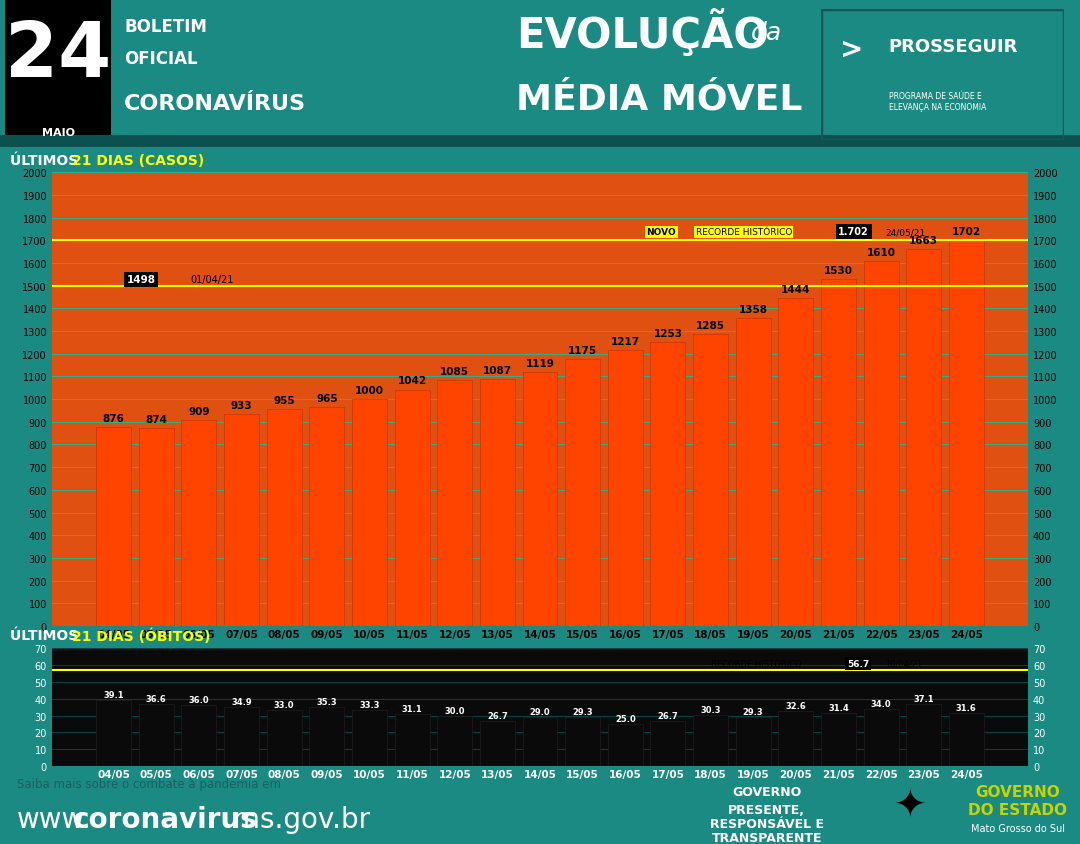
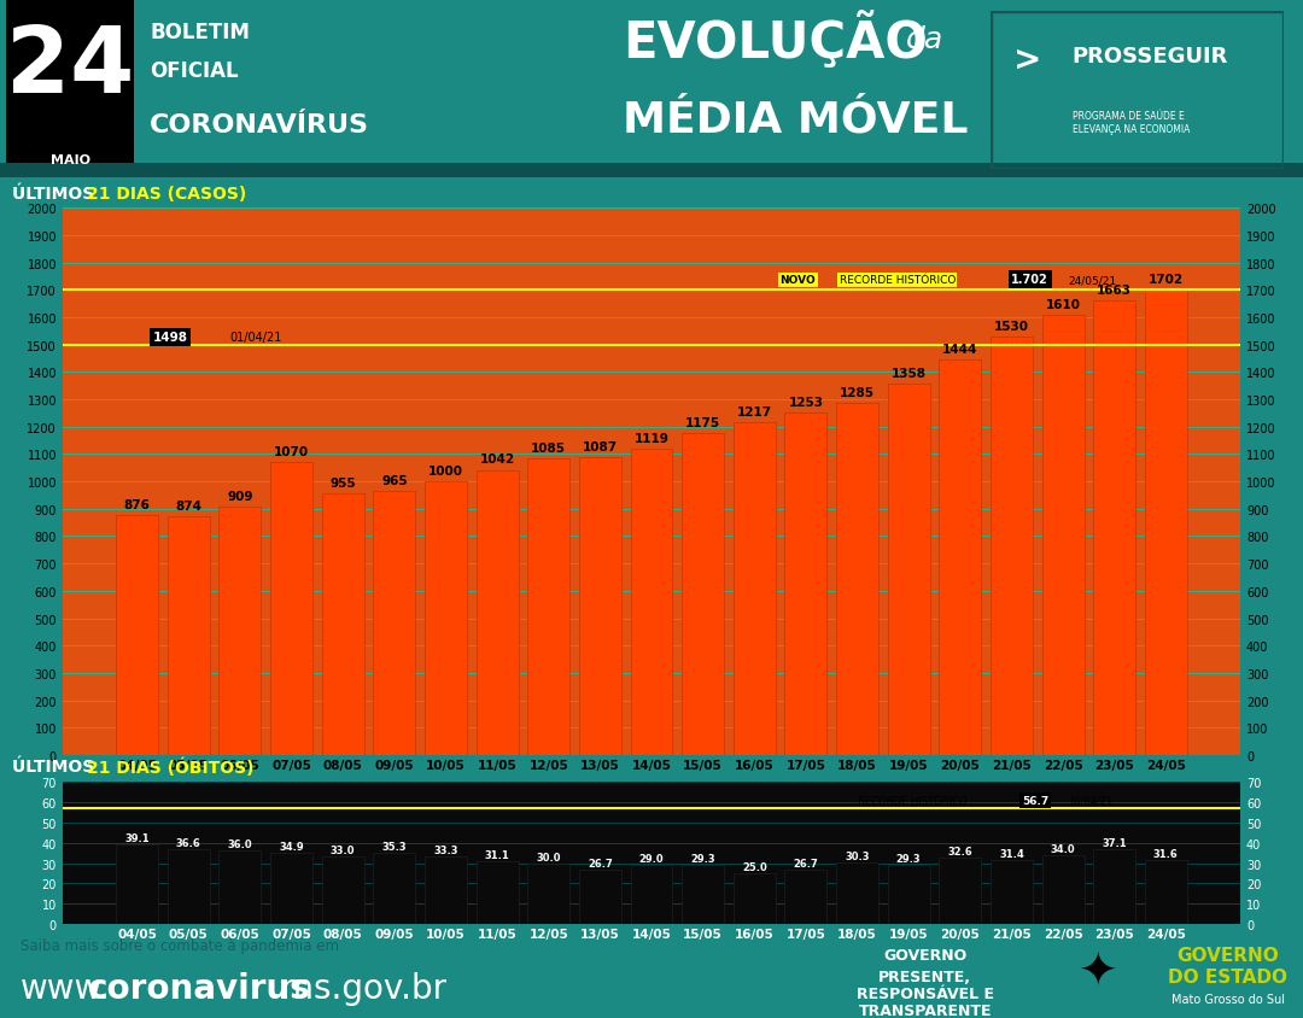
07/05: 933 -> 1070
